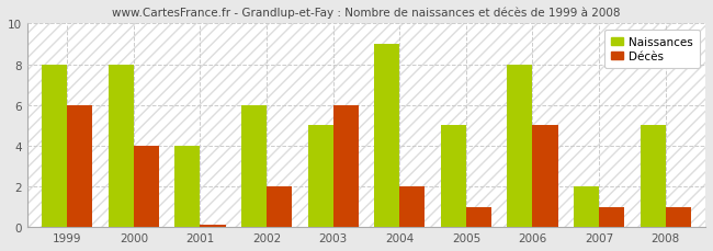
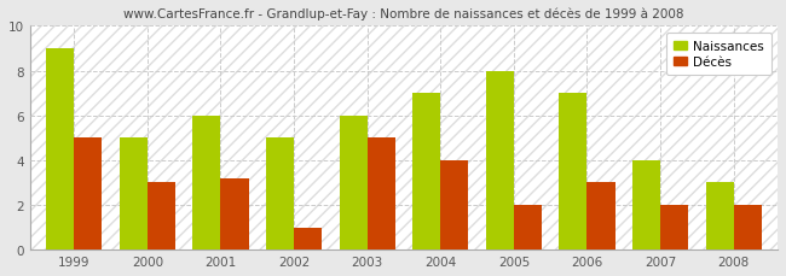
Naissances/1999: 8 -> 9
Décès/1999: 6.0 -> 5.0
Naissances/2000: 8 -> 5
Décès/2000: 4.0 -> 3.0
Naissances/2001: 4 -> 6
Décès/2001: 0.1 -> 3.2
Naissances/2002: 6 -> 5
Décès/2002: 2.0 -> 1.0
Naissances/2003: 5 -> 6
Décès/2003: 6.0 -> 5.0
Naissances/2004: 9 -> 7
Décès/2004: 2.0 -> 4.0
Naissances/2005: 5 -> 8
Décès/2005: 1.0 -> 2.0
Naissances/2006: 8 -> 7
Décès/2006: 5.0 -> 3.0
Naissances/2007: 2 -> 4
Décès/2007: 1.0 -> 2.0
Naissances/2008: 5 -> 3
Décès/2008: 1.0 -> 2.0
